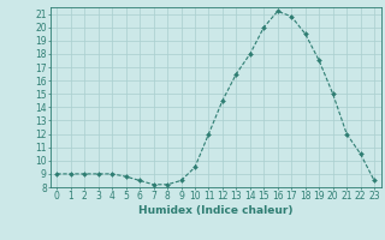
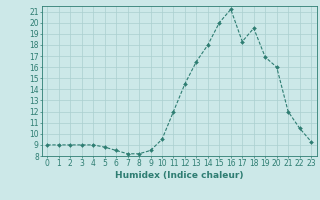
17: 20.8 -> 18.3
19: 17.5 -> 16.9
20: 15.0 -> 16.0
23: 8.5 -> 9.3
